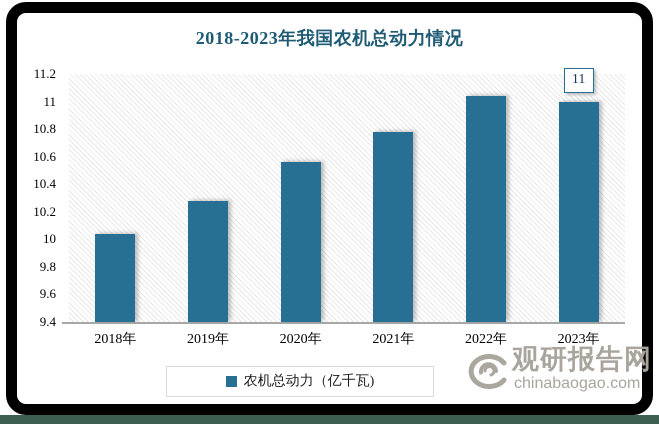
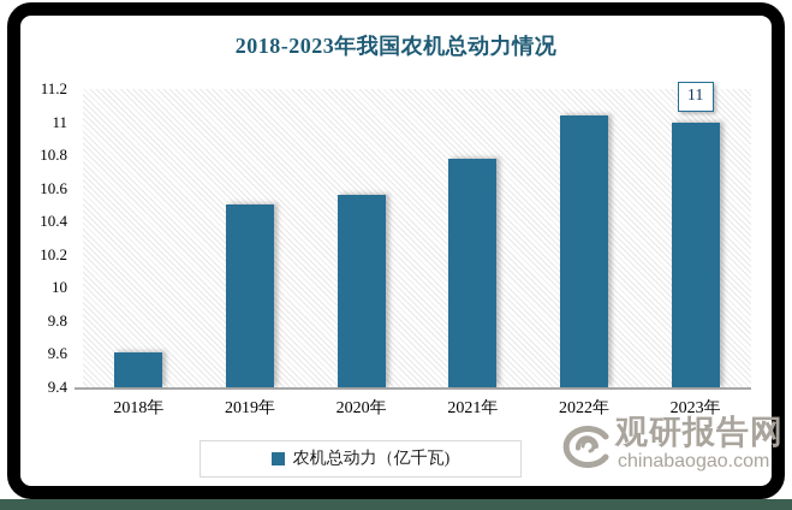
2018年: 10.04 -> 9.61
2019年: 10.28 -> 10.50
